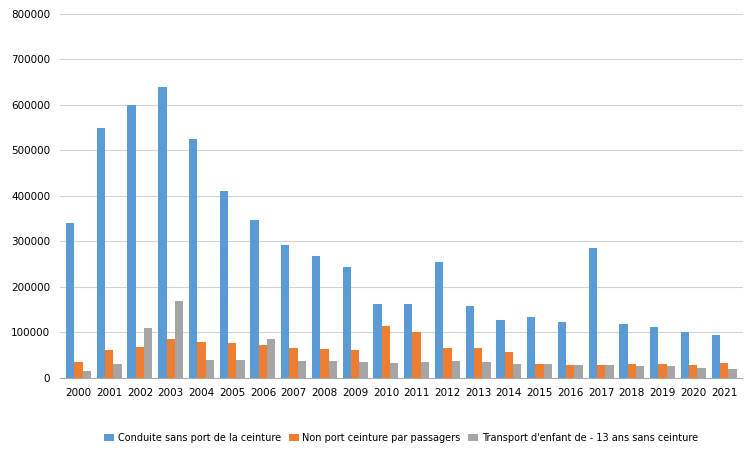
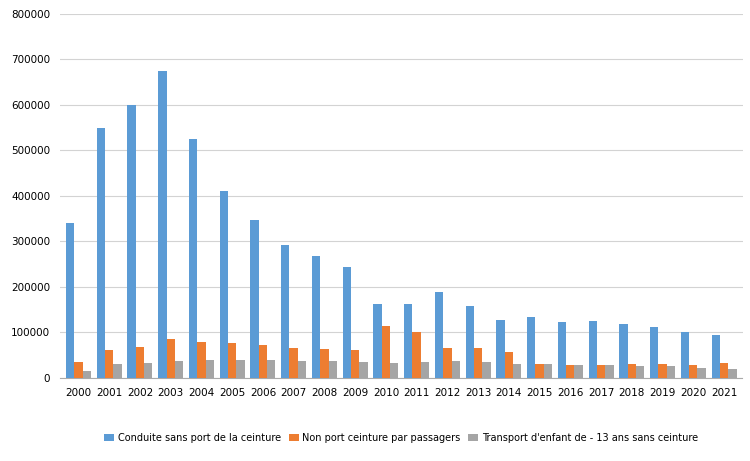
Transport d'enfant de - 13 ans sans ceinture/2002: 110000 -> 32000
Conduite sans port de la ceinture/2003: 640000 -> 675000
Transport d'enfant de - 13 ans sans ceinture/2003: 170000 -> 38000
Transport d'enfant de - 13 ans sans ceinture/2006: 85000 -> 40000
Conduite sans port de la ceinture/2012: 255000 -> 190000
Conduite sans port de la ceinture/2017: 285000 -> 125000
